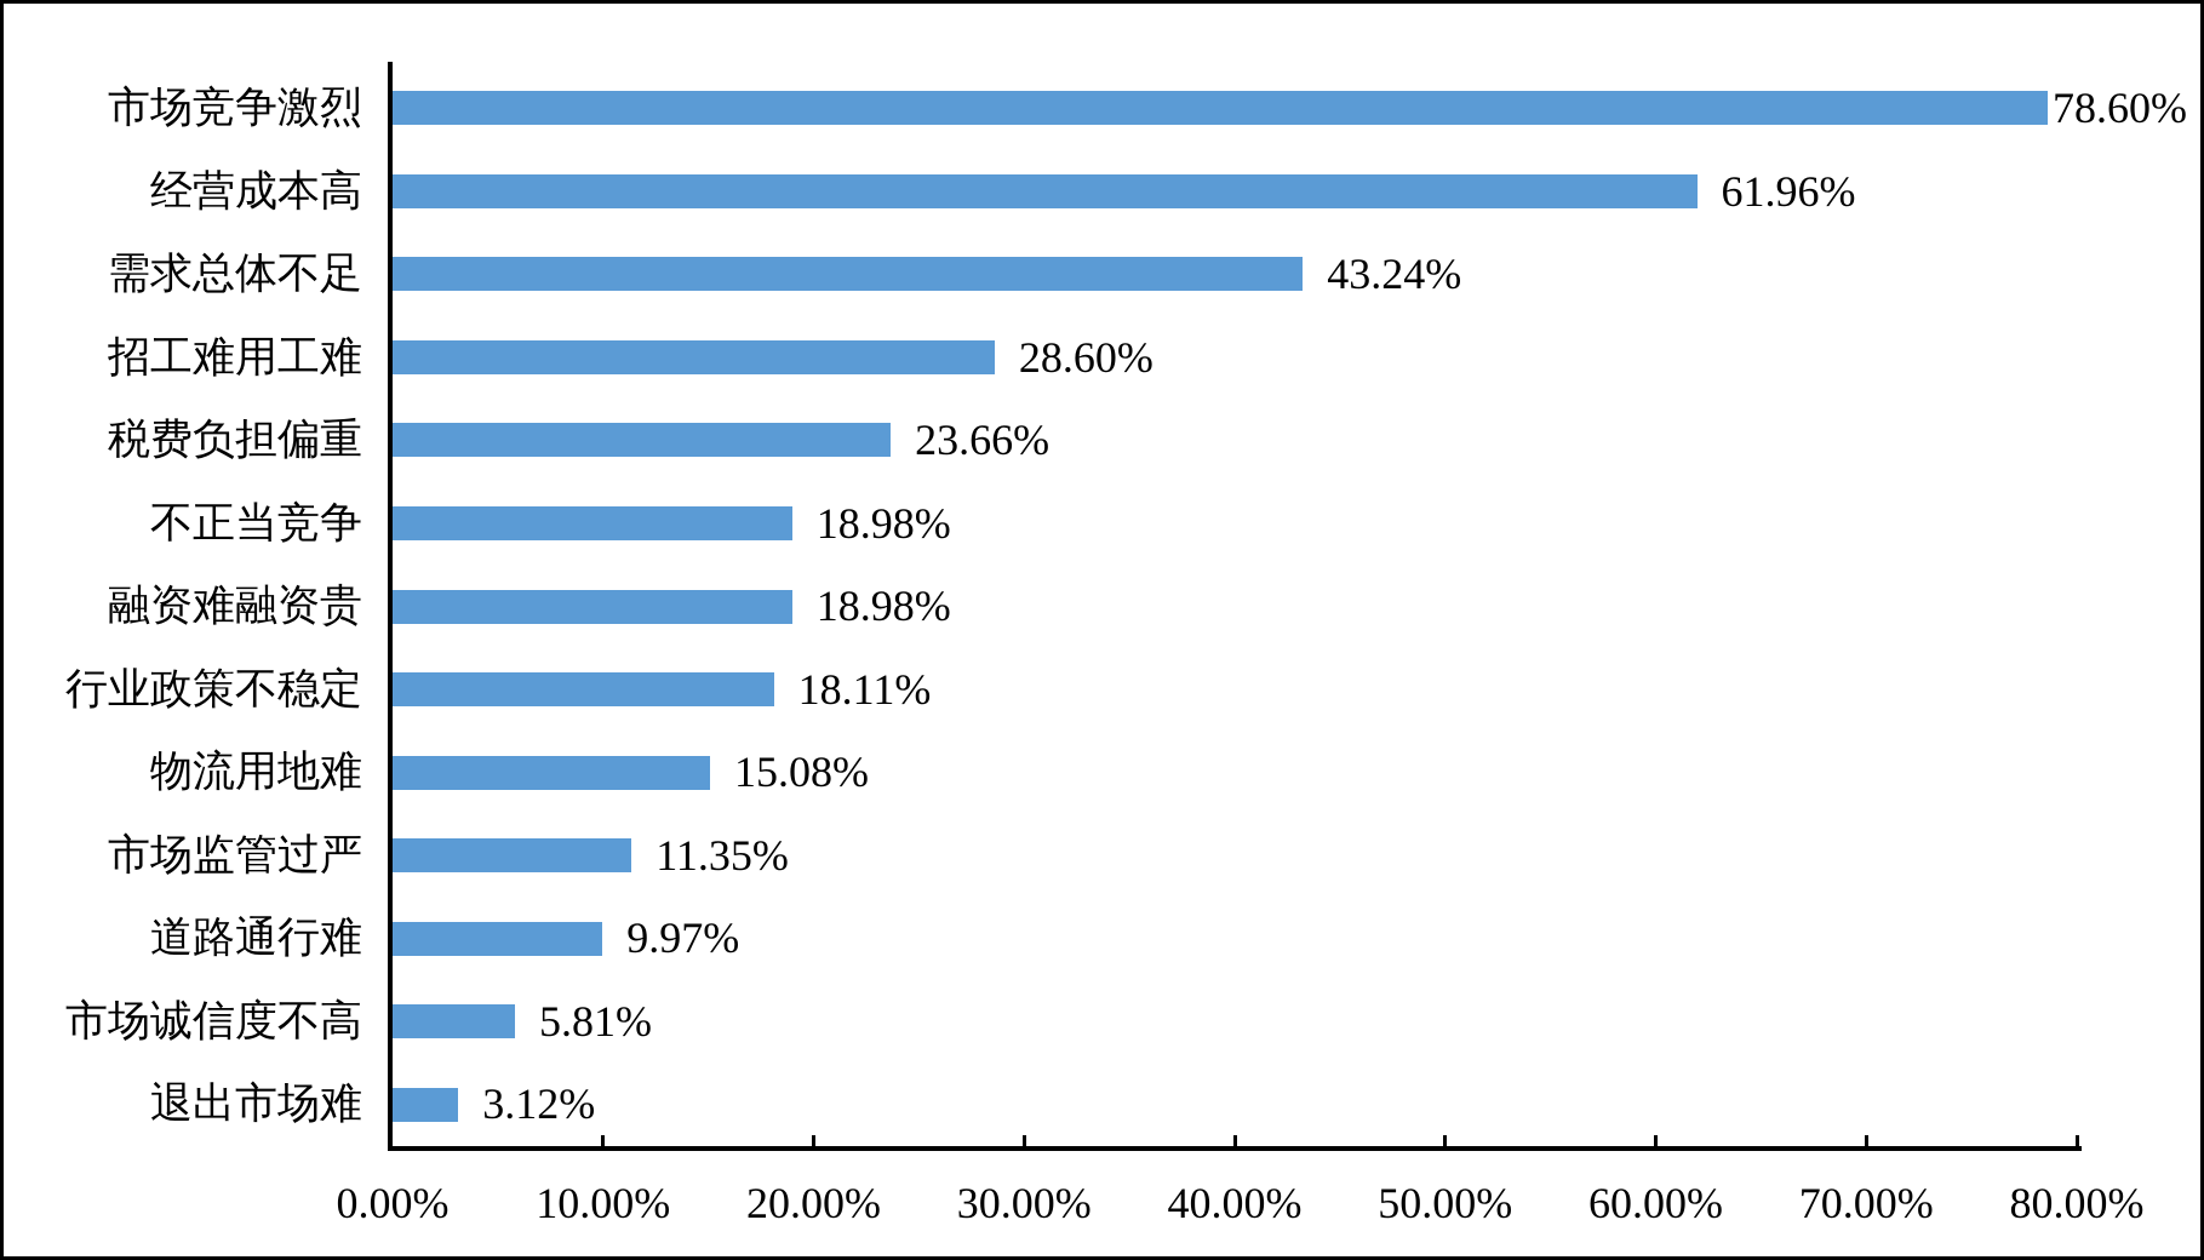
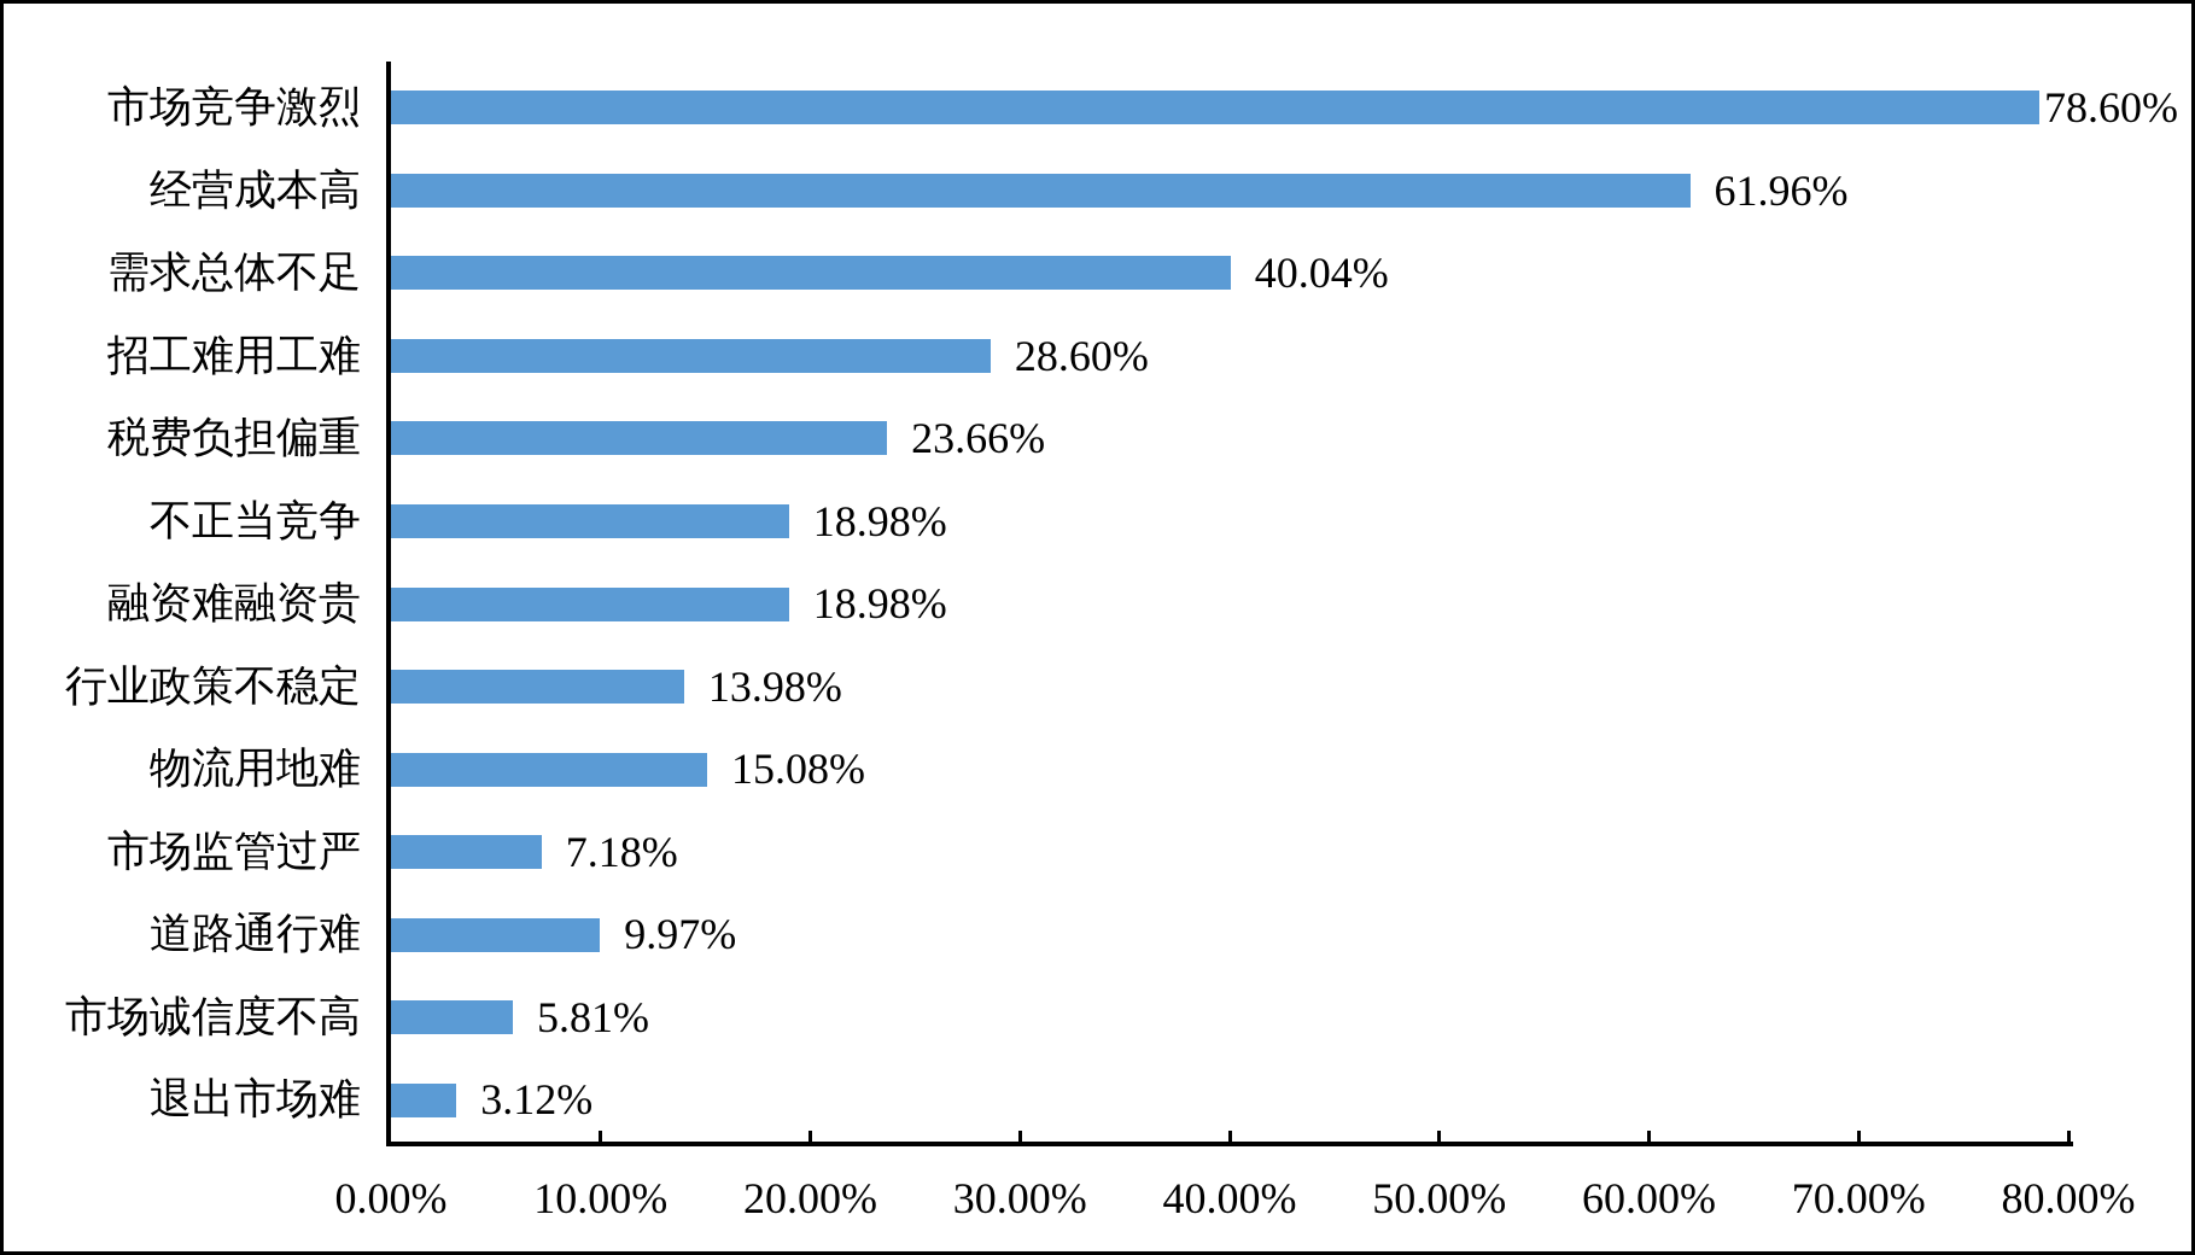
需求总体不足: 43.24% -> 40.04%
行业政策不稳定: 18.11% -> 13.98%
市场监管过严: 11.35% -> 7.18%
